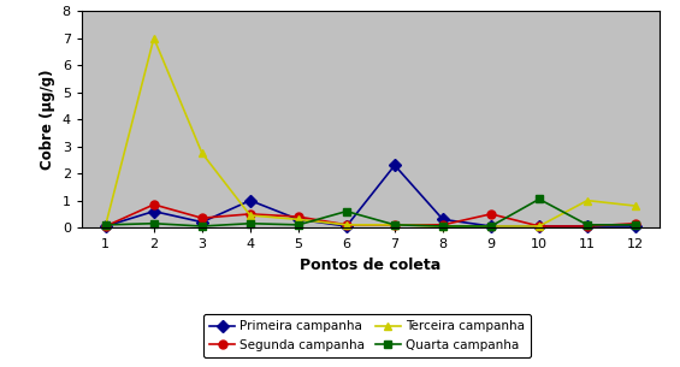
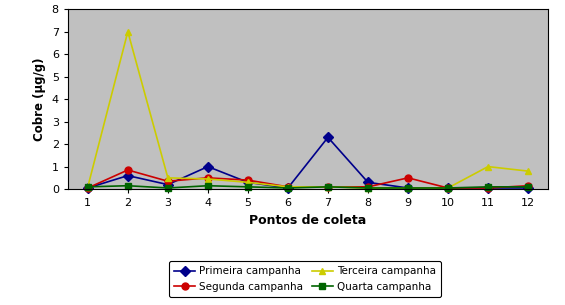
Terceira campanha/3: 2.75 -> 0.50
Quarta campanha/6: 0.60 -> 0.05
Quarta campanha/10: 1.05 -> 0.05
